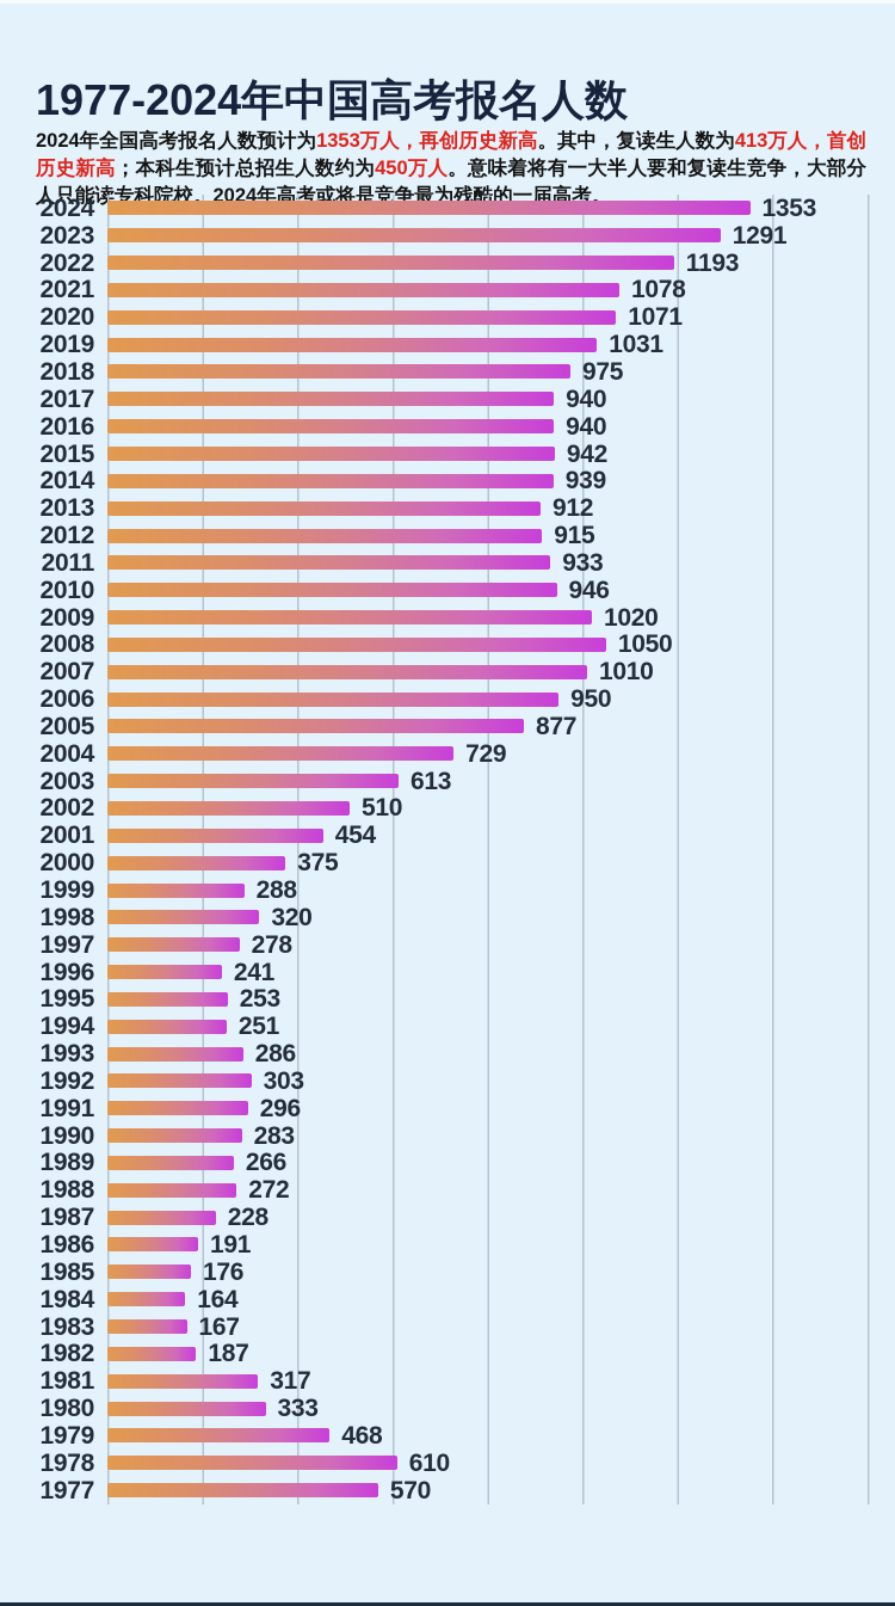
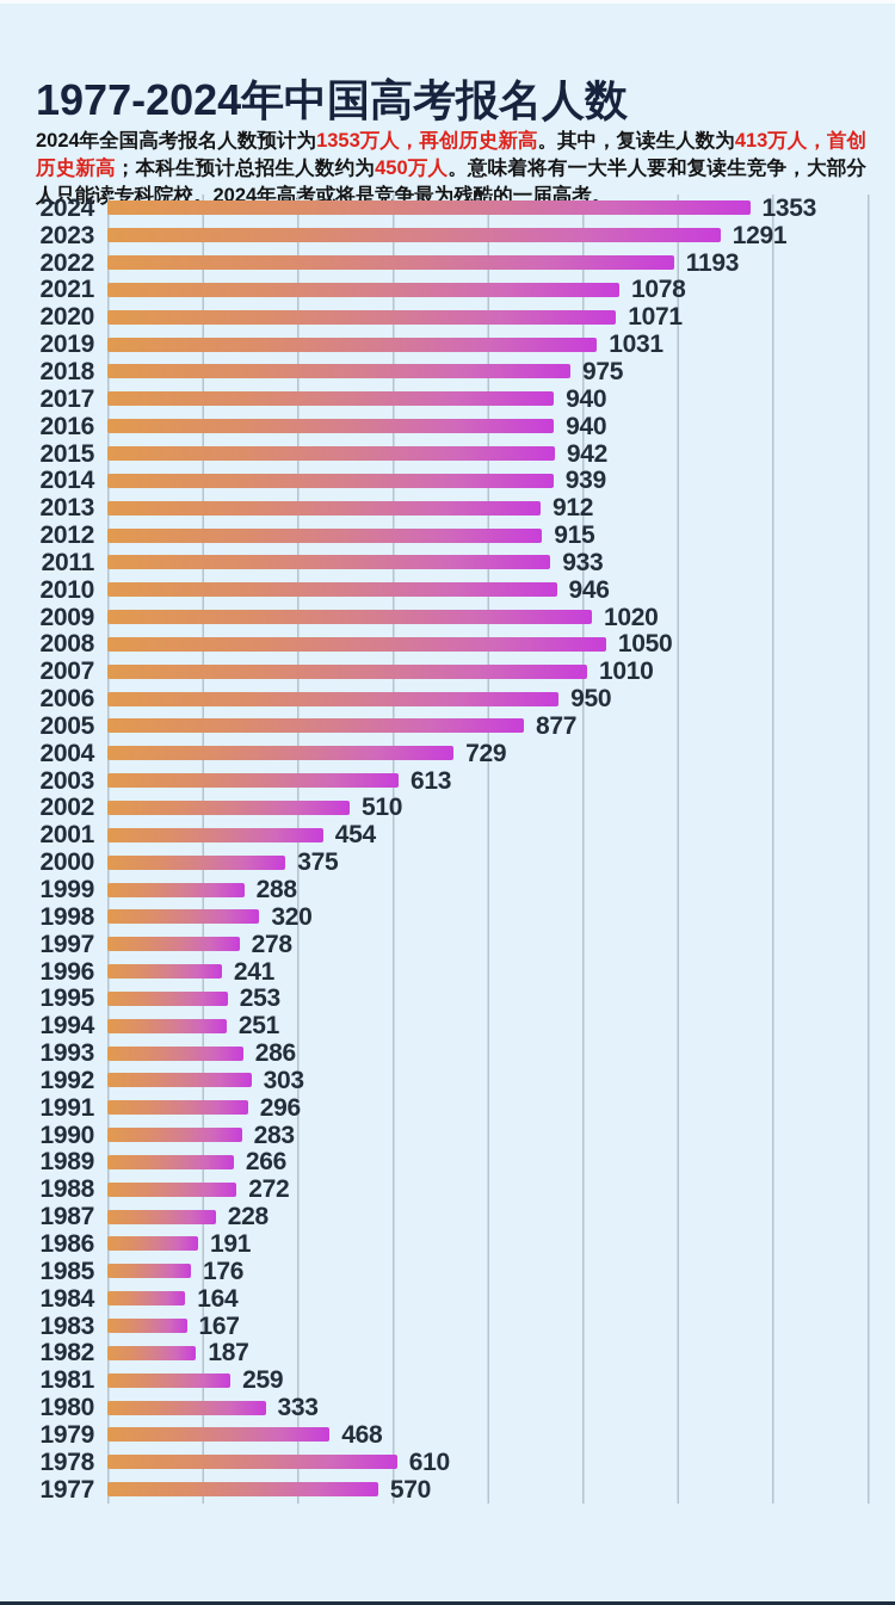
1981: 317 -> 259
